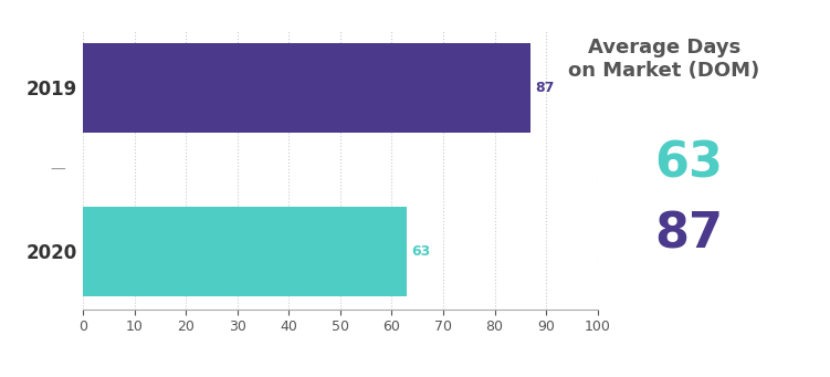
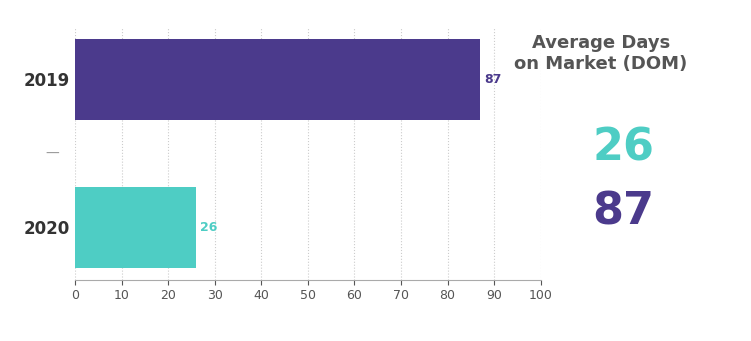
2020: 63 -> 26
